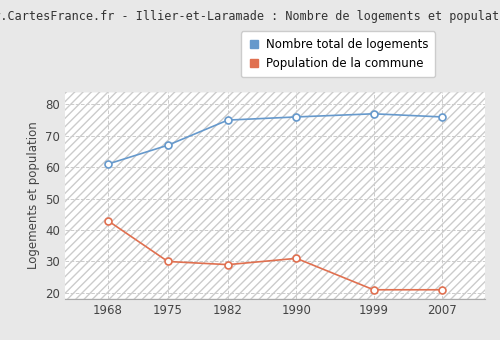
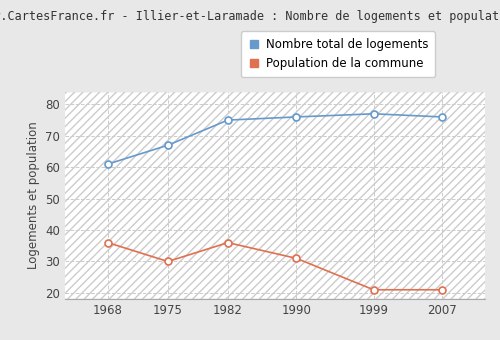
Population de la commune/1968: 43 -> 36
Population de la commune/1982: 29 -> 36
